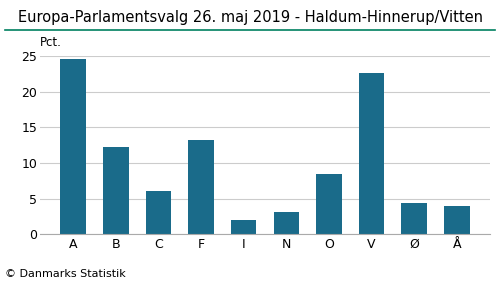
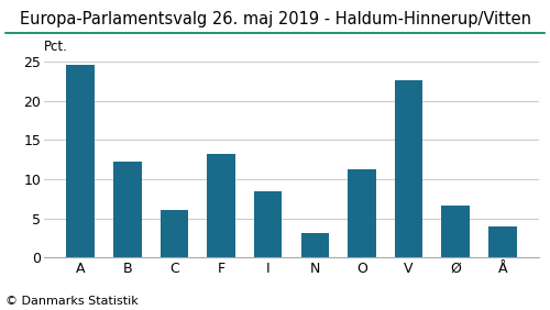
I: 2.0 -> 8.4
O: 8.5 -> 11.2
Ø: 4.4 -> 6.6
